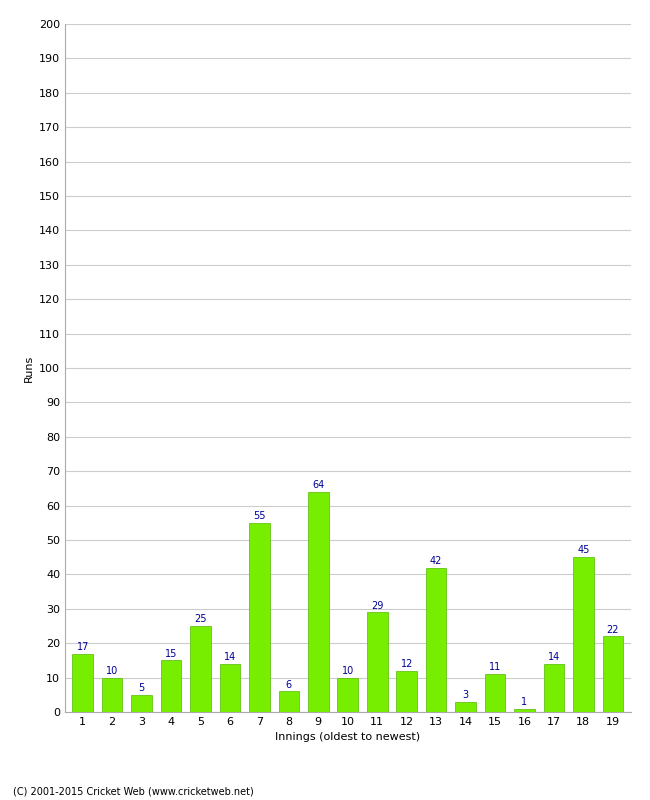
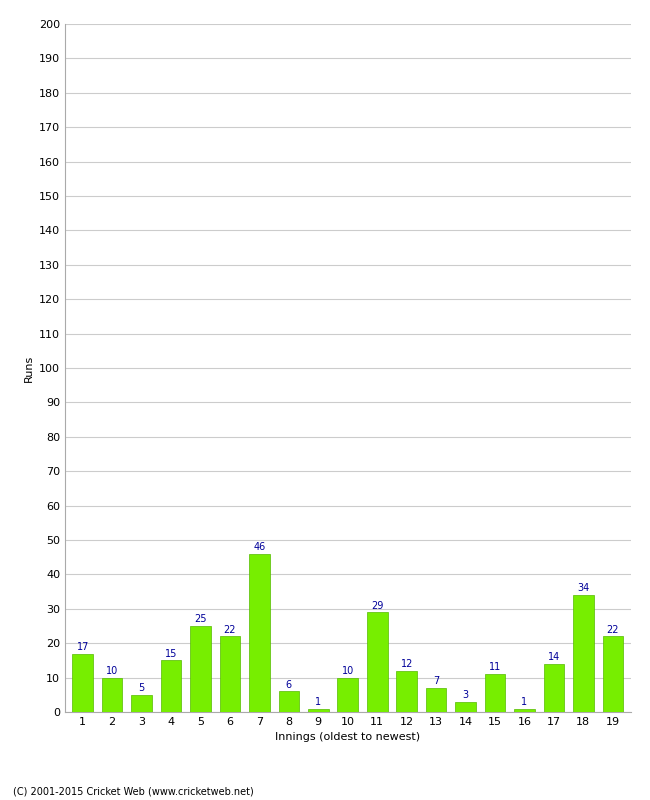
6: 14 -> 22
7: 55 -> 46
9: 64 -> 1
13: 42 -> 7
18: 45 -> 34
